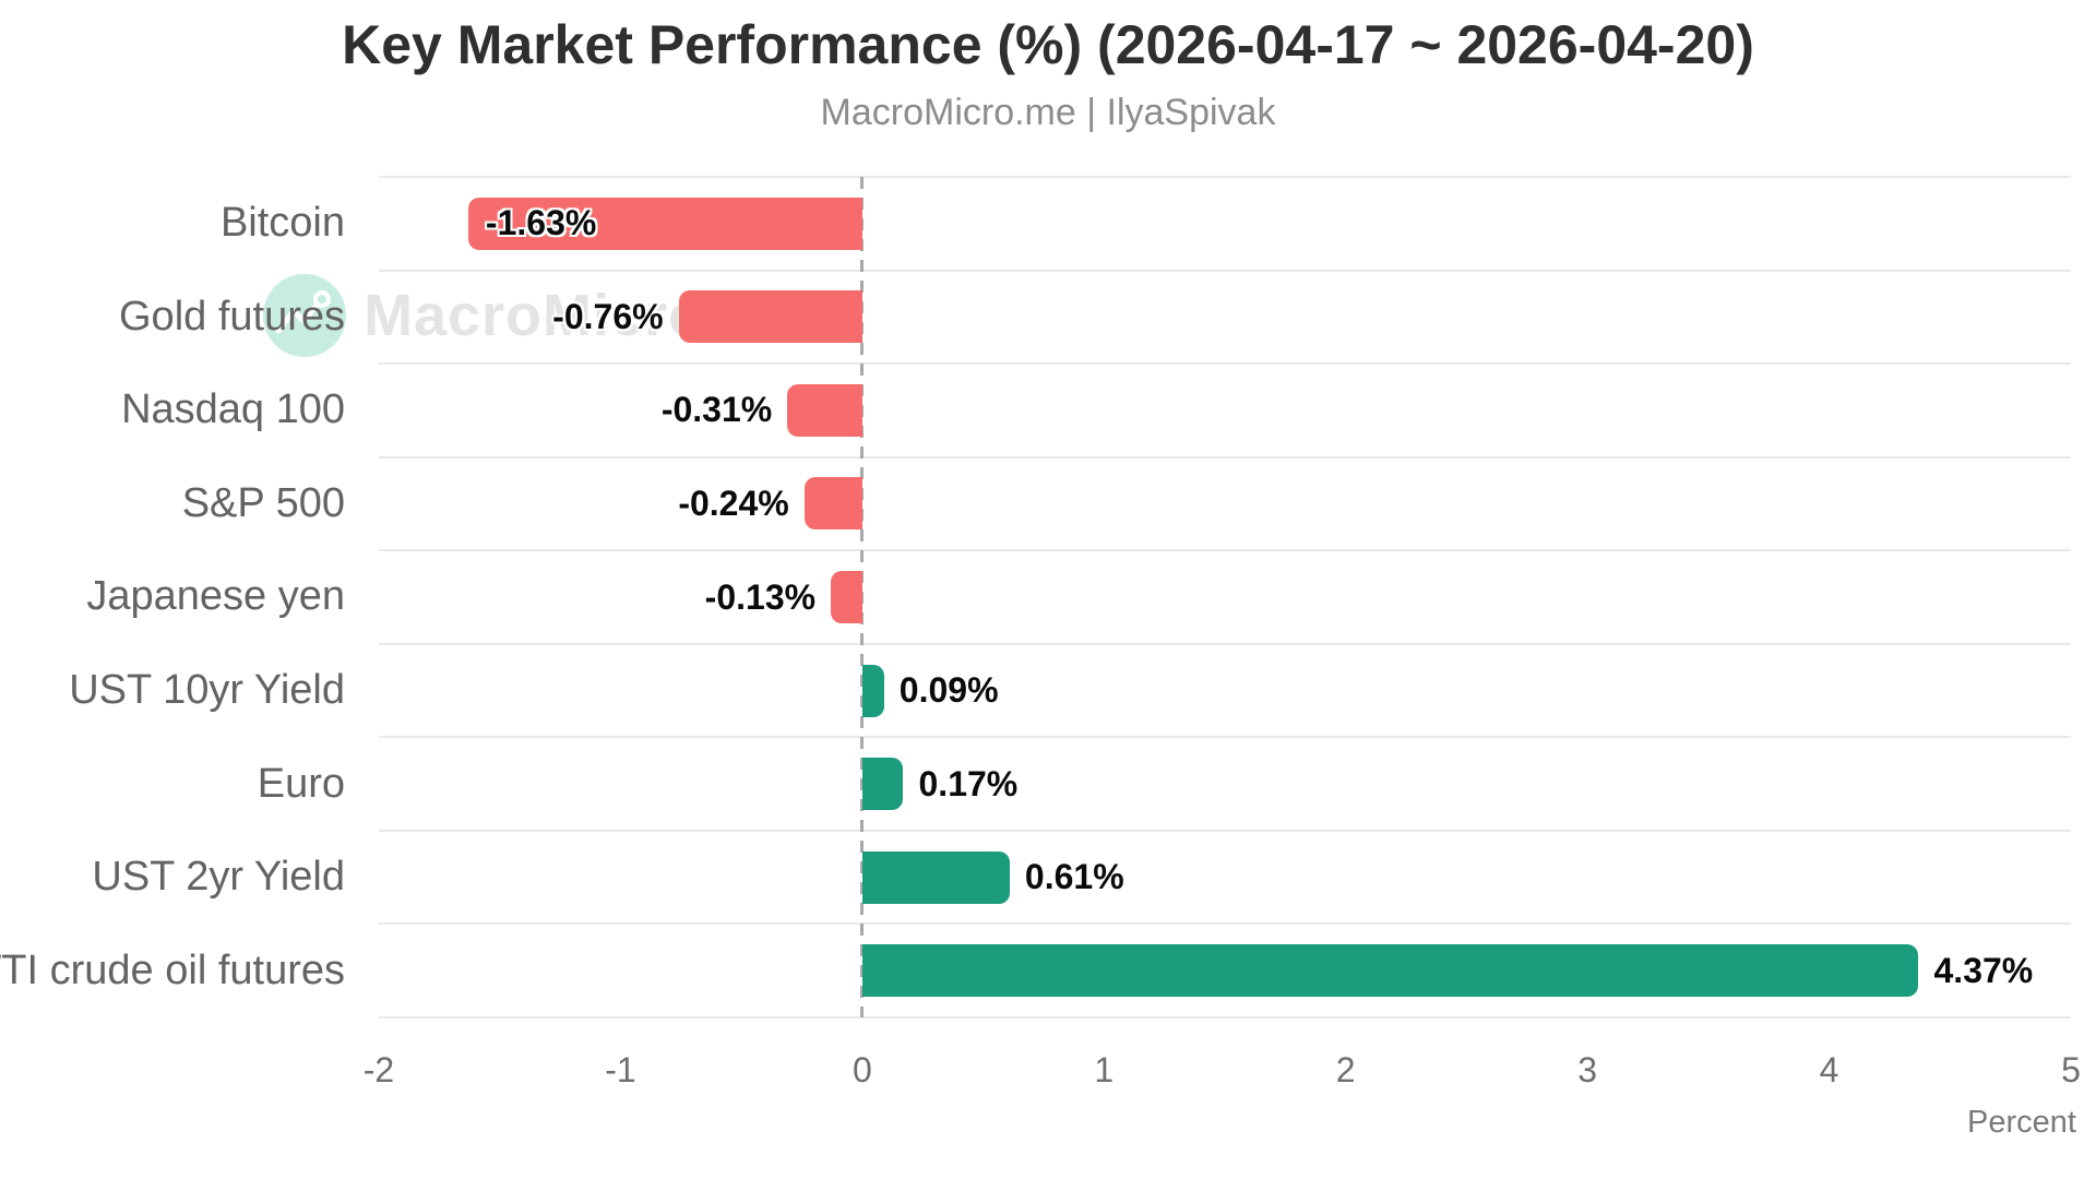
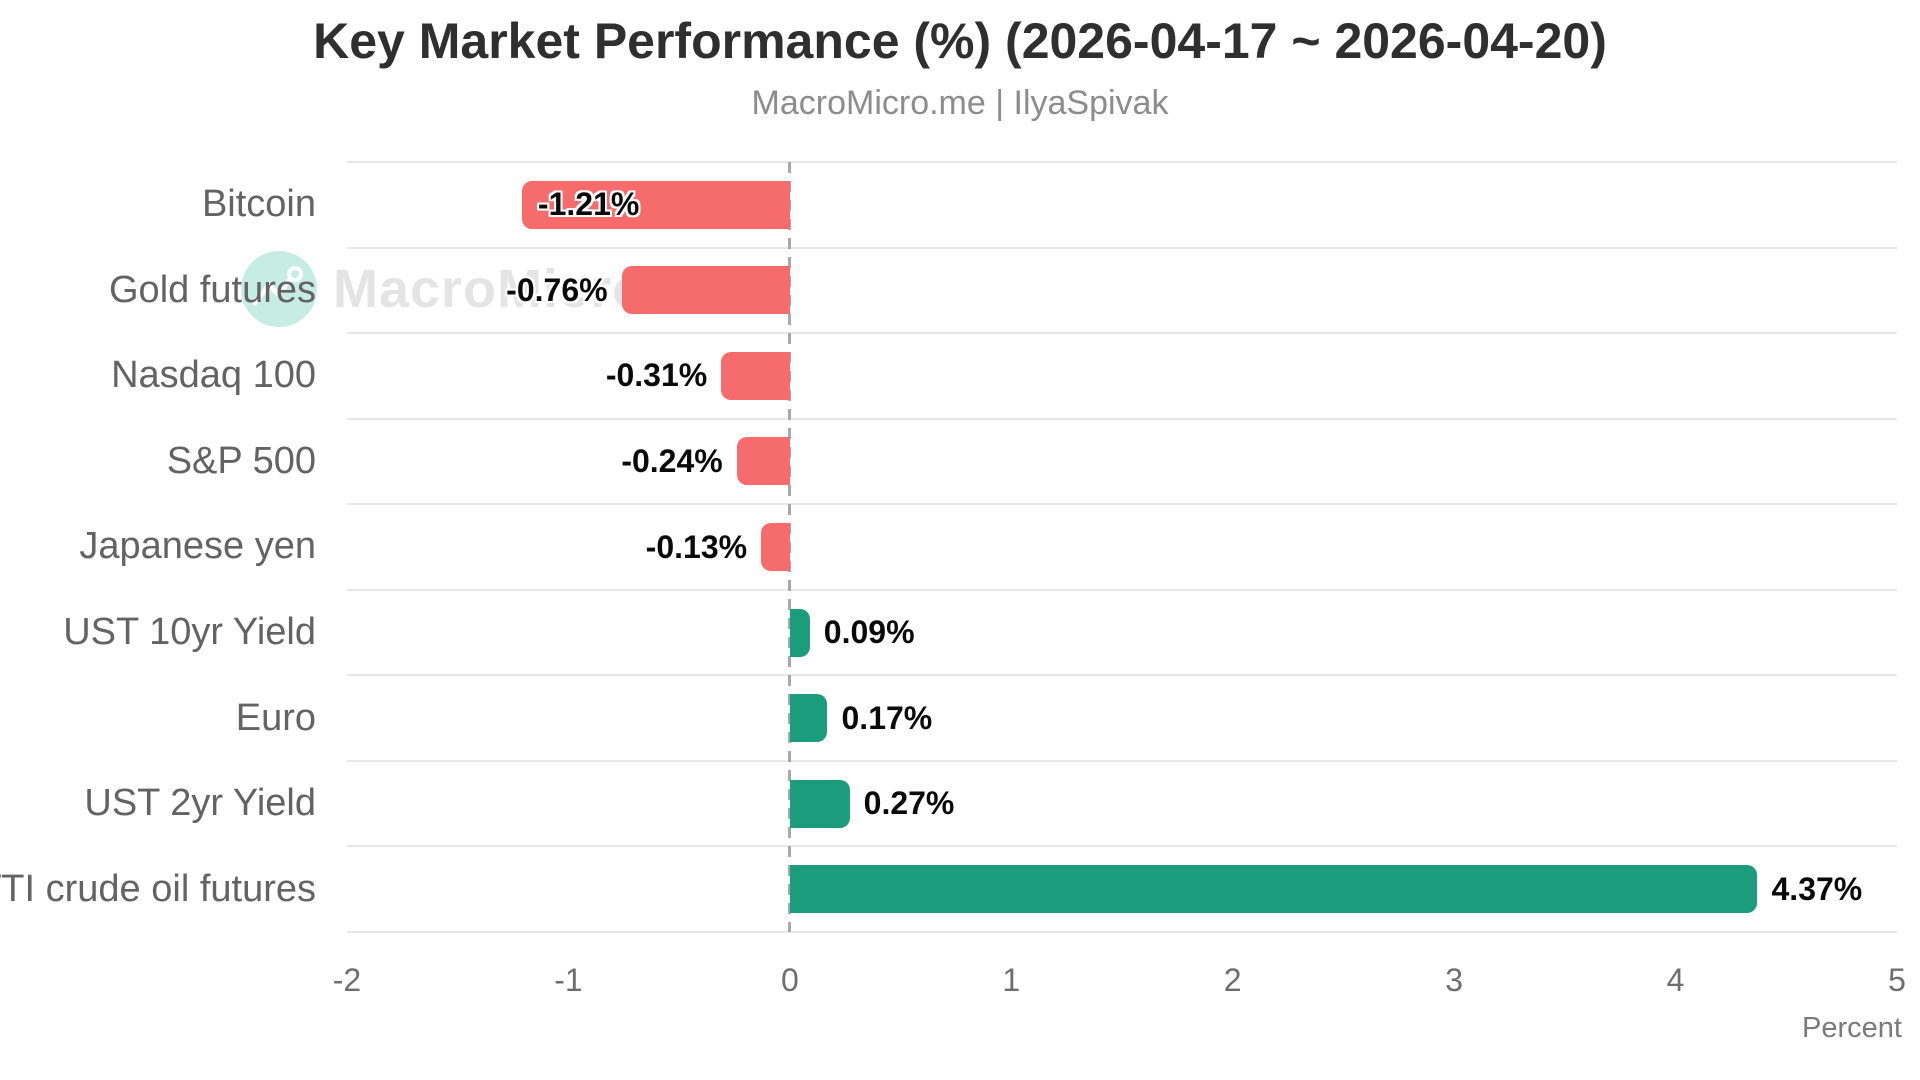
Bitcoin: -1.63% -> -1.21%
UST 2yr Yield: 0.61% -> 0.27%
